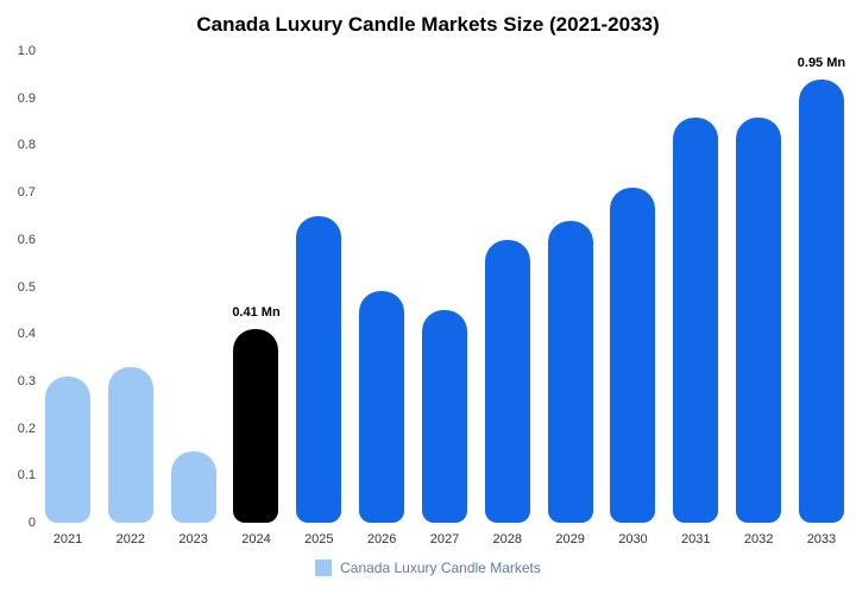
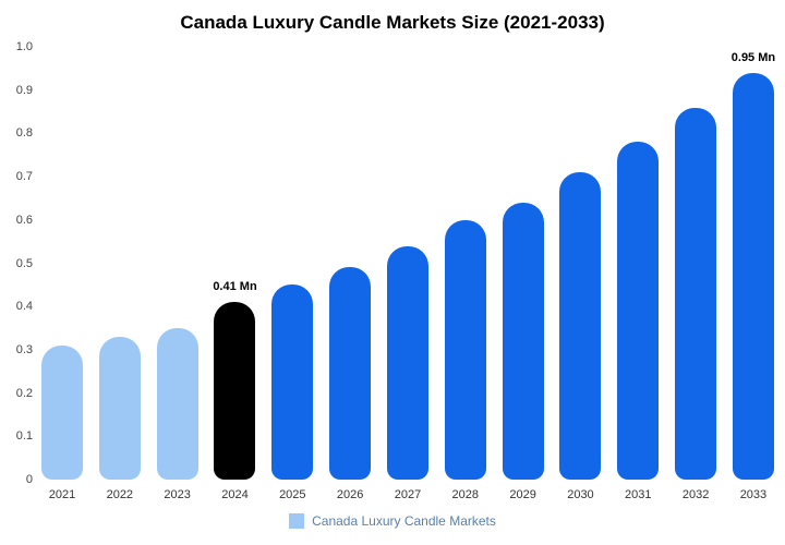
2023: 0.15 -> 0.35
2025: 0.65 -> 0.45
2027: 0.45 -> 0.54
2031: 0.86 -> 0.78
